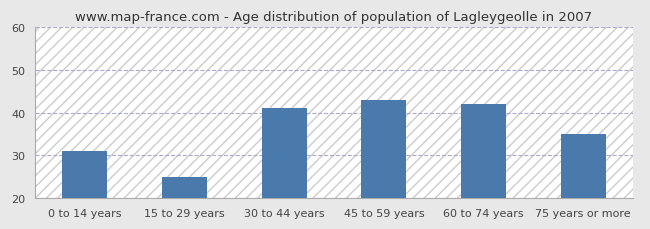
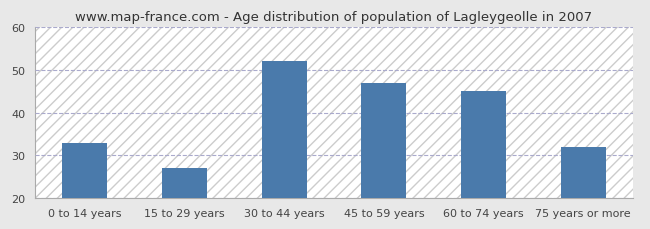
0 to 14 years: 31 -> 33
15 to 29 years: 25 -> 27
30 to 44 years: 41 -> 52
45 to 59 years: 43 -> 47
60 to 74 years: 42 -> 45
75 years or more: 35 -> 32
